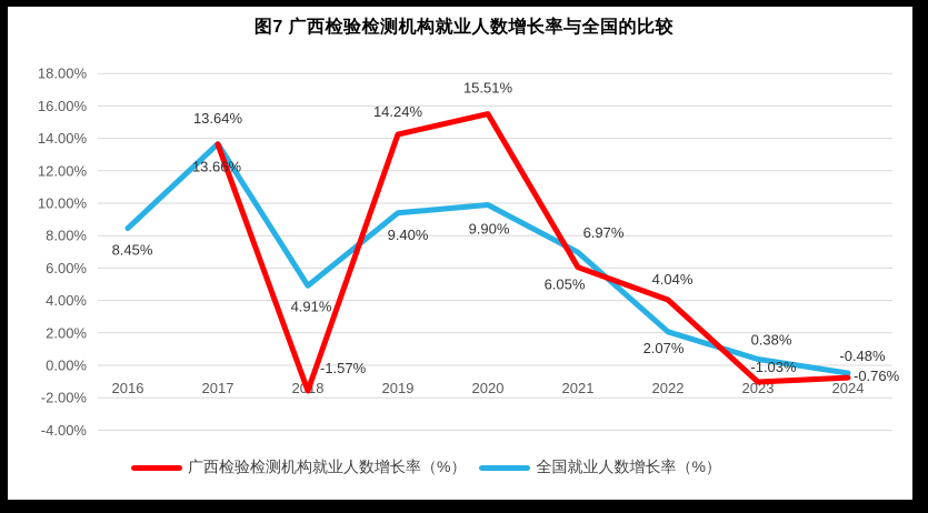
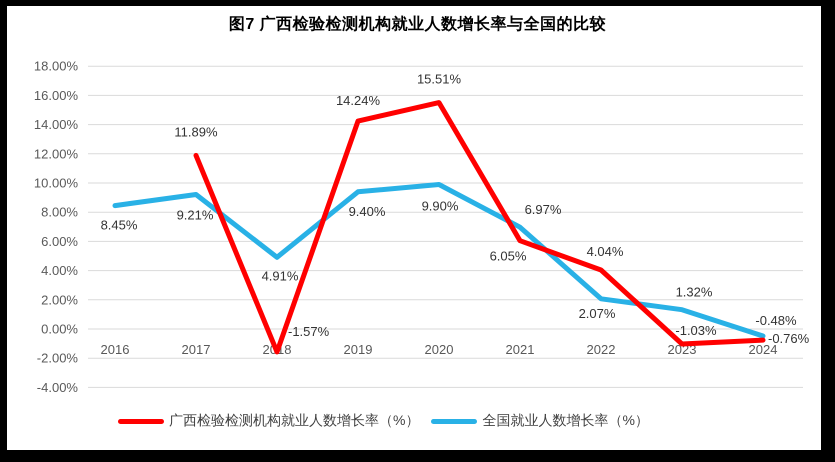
广西检验检测机构就业人数增长率（%）/2017: 13.64% -> 11.89%
全国就业人数增长率（%）/2017: 13.66% -> 9.21%
全国就业人数增长率（%）/2023: 0.38% -> 1.32%
